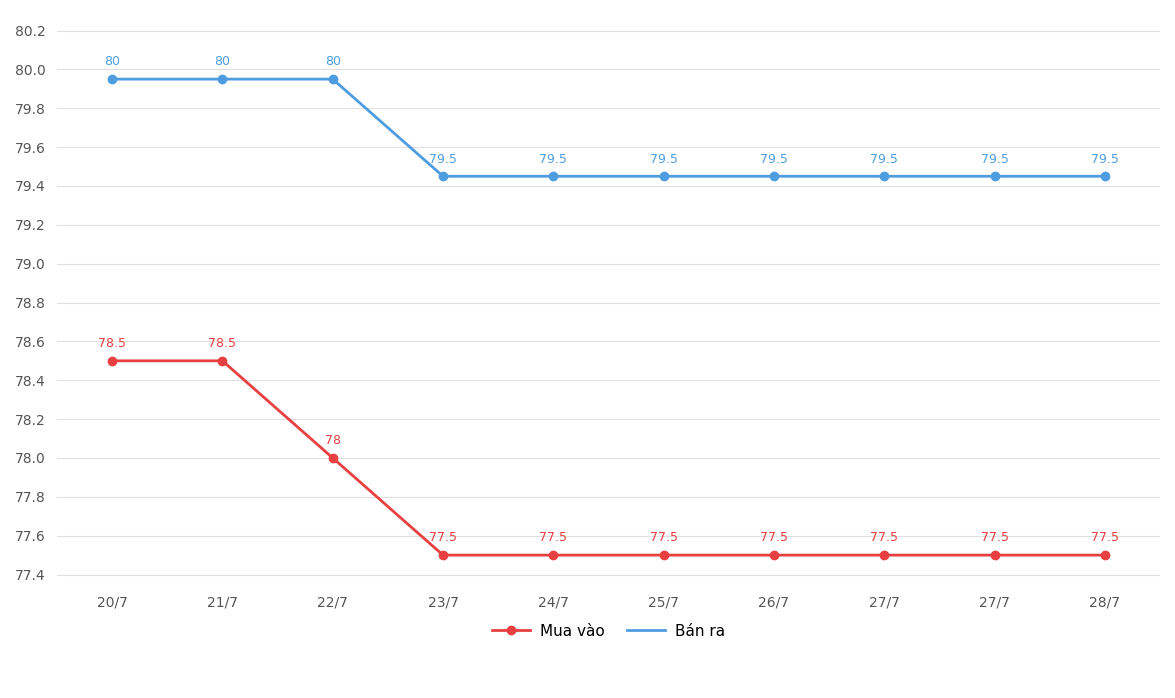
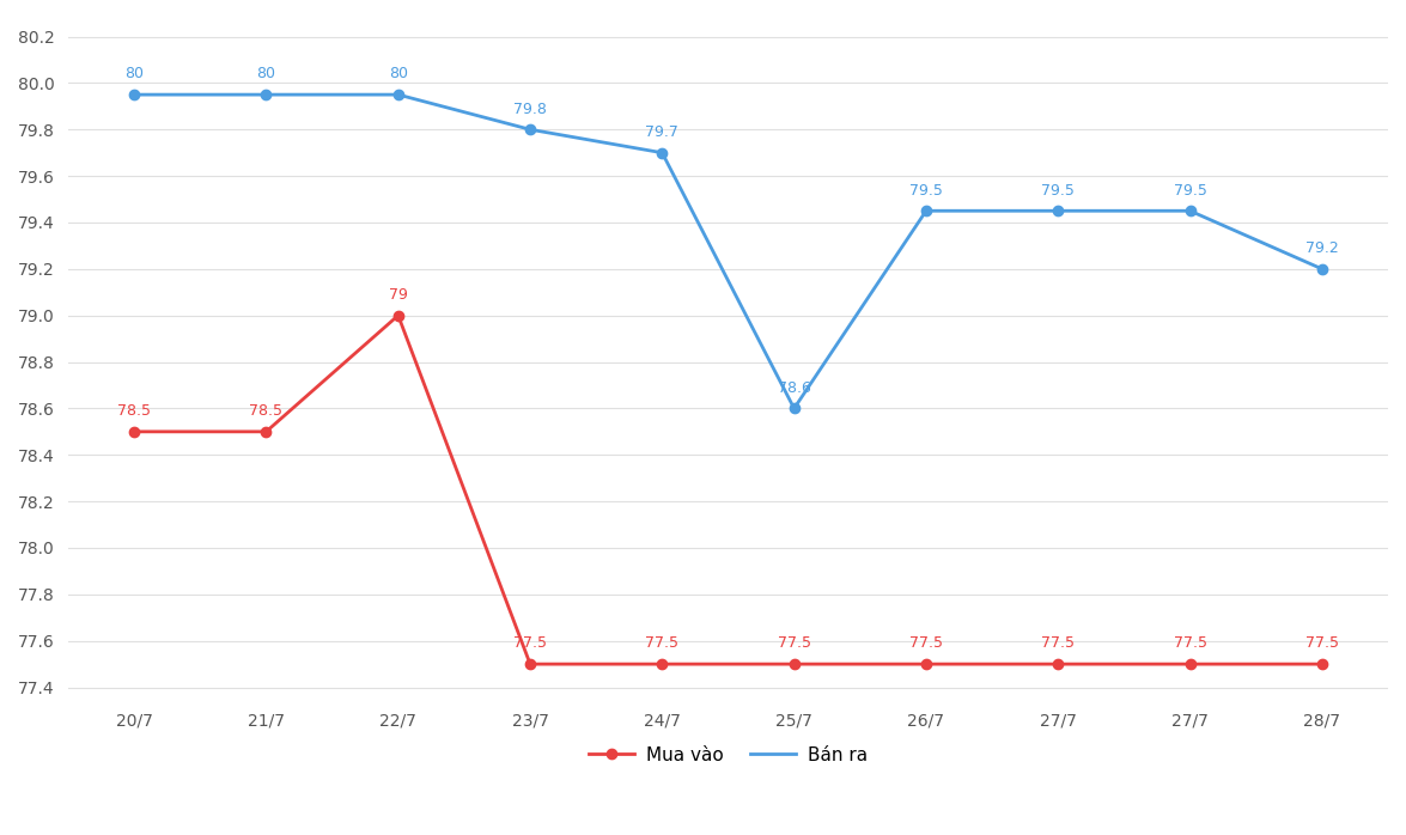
Mua vào/22/7: 78 -> 79
Bán ra/23/7: 79.5 -> 79.8
Bán ra/24/7: 79.5 -> 79.7
Bán ra/25/7: 79.5 -> 78.6
Bán ra/28/7: 79.5 -> 79.2
